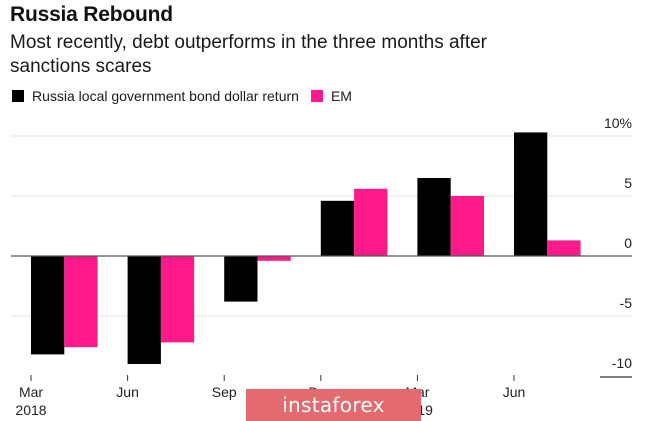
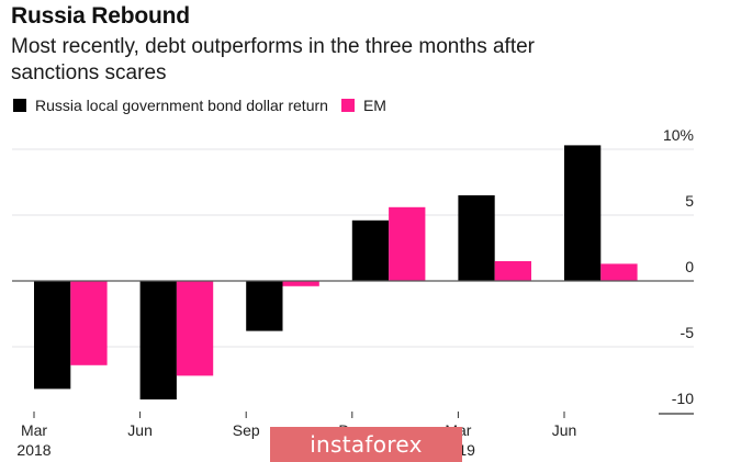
EM/Mar 2018: -7.6% -> -6.4%
EM/Mar 2019: 5.0% -> 1.5%
